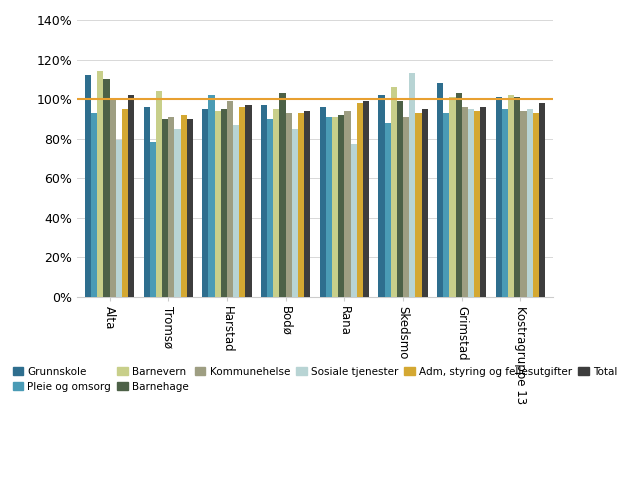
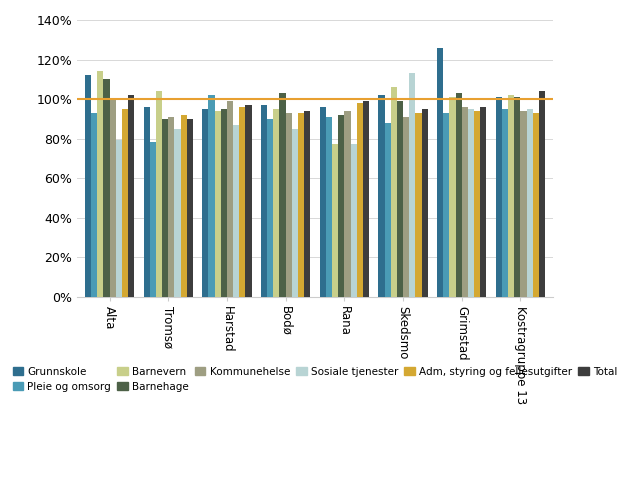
Barnevern/Rana: 91% -> 77%
Grunnskole/Grimstad: 108% -> 126%
Total/Kostragruppe 13: 98% -> 104%
